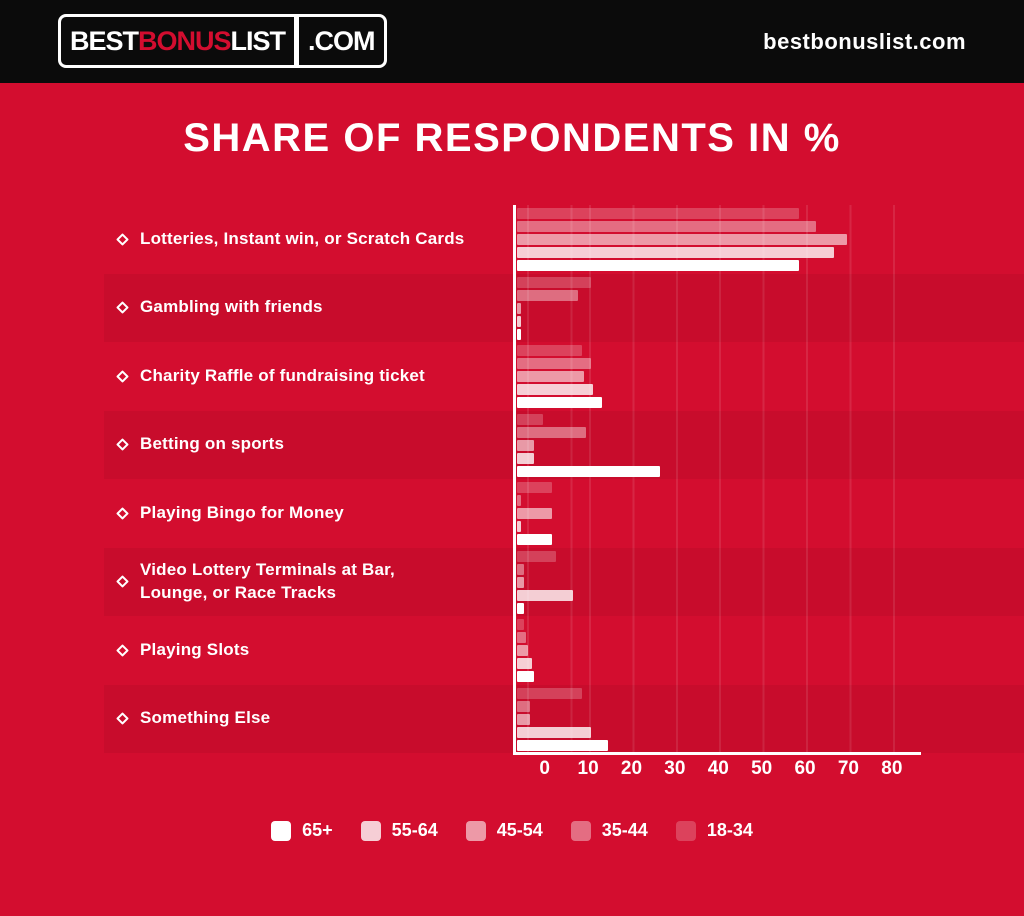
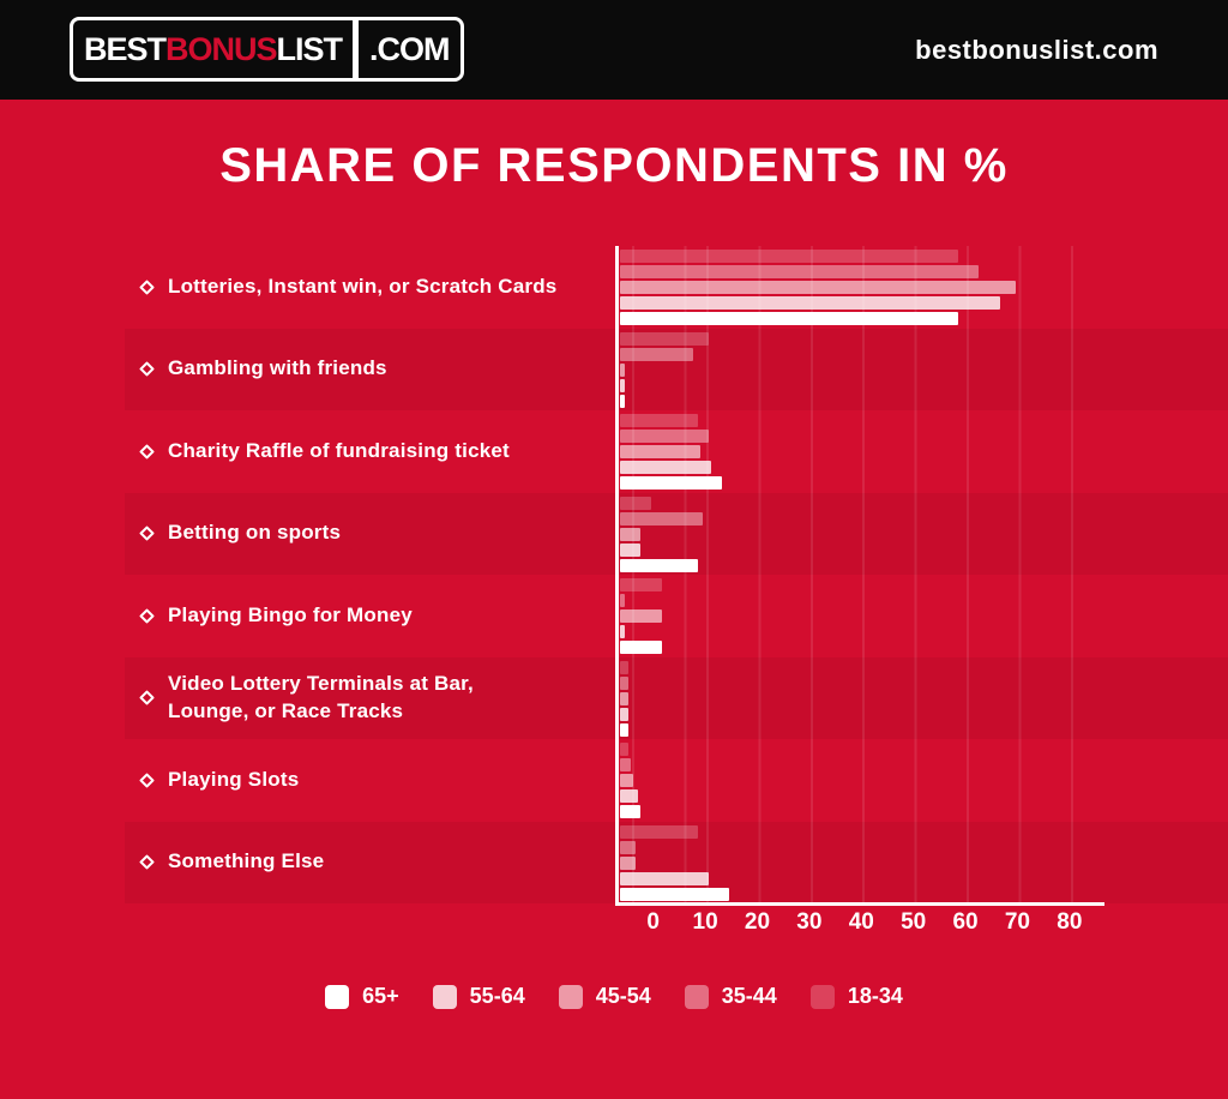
65+/Betting on sports: 33 -> 15
18-34/Video Lottery Terminals at Bar, Lounge, or Race Tracks: 9 -> 2
55-64/Video Lottery Terminals at Bar, Lounge, or Race Tracks: 13 -> 2
